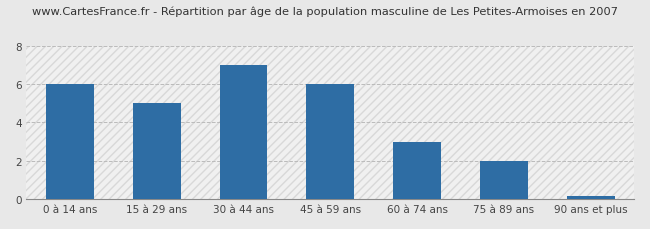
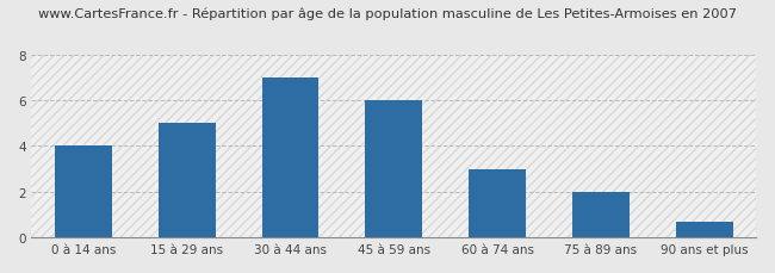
0 à 14 ans: 6.0 -> 4.0
90 ans et plus: 0.1 -> 0.7
